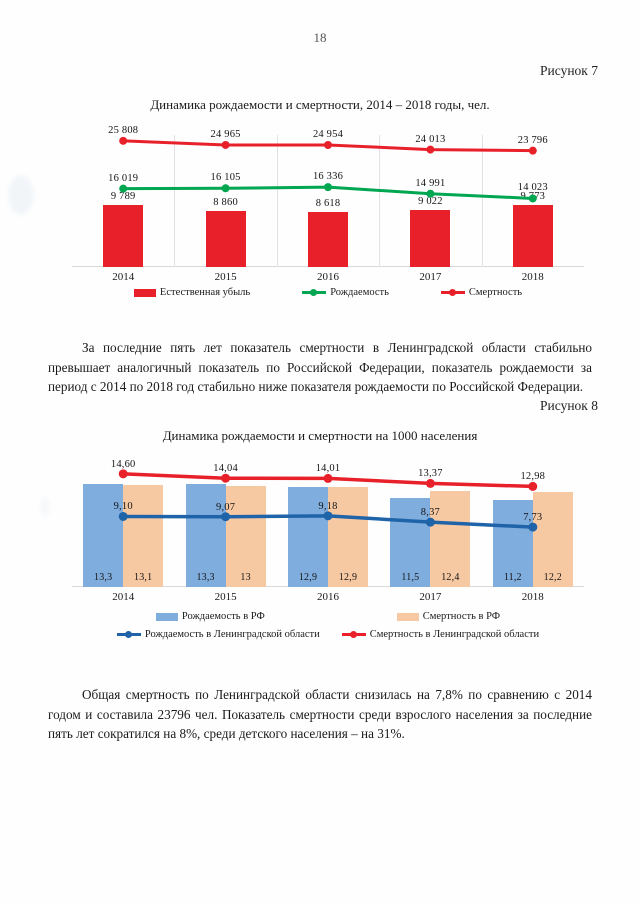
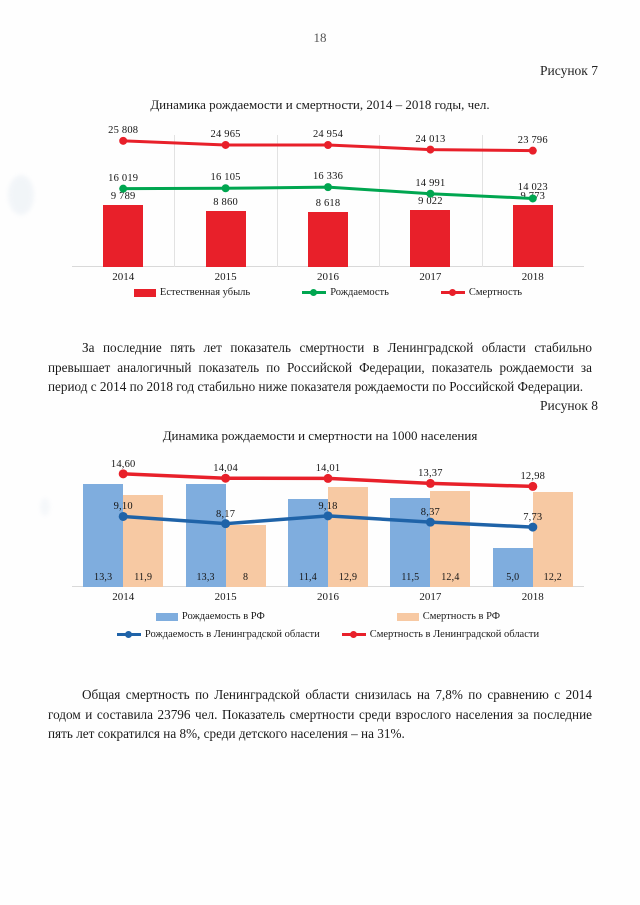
Динамика рождаемости и смертности на 1000 населения/Смертность в РФ/2014: 13,1 -> 11,9
Динамика рождаемости и смертности на 1000 населения/Смертность в РФ/2015: 13 -> 8
Динамика рождаемости и смертности на 1000 населения/Рождаемость в Ленинградской области/2015: 9,07 -> 8,17
Динамика рождаемости и смертности на 1000 населения/Рождаемость в РФ/2016: 12,9 -> 11,4
Динамика рождаемости и смертности на 1000 населения/Рождаемость в РФ/2018: 11,2 -> 5,0
